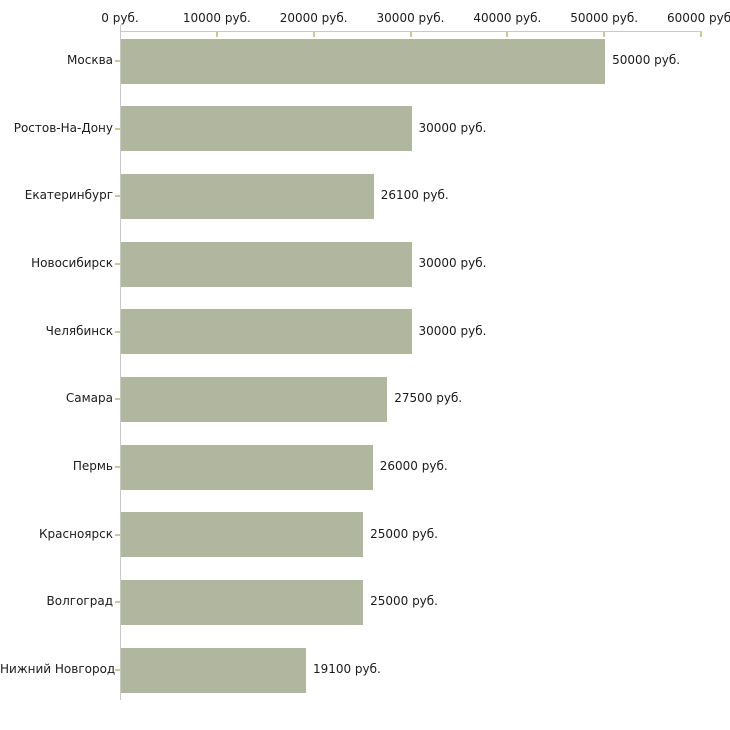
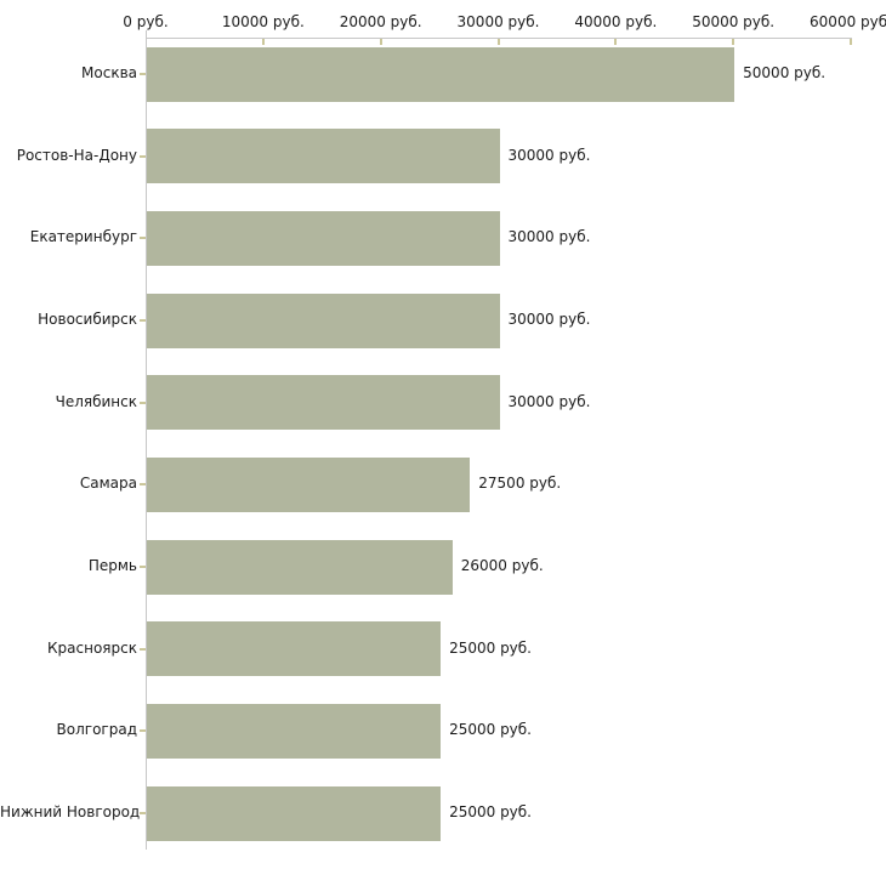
Екатеринбург: 26100 -> 30000
Нижний Новгород: 19100 -> 25000
